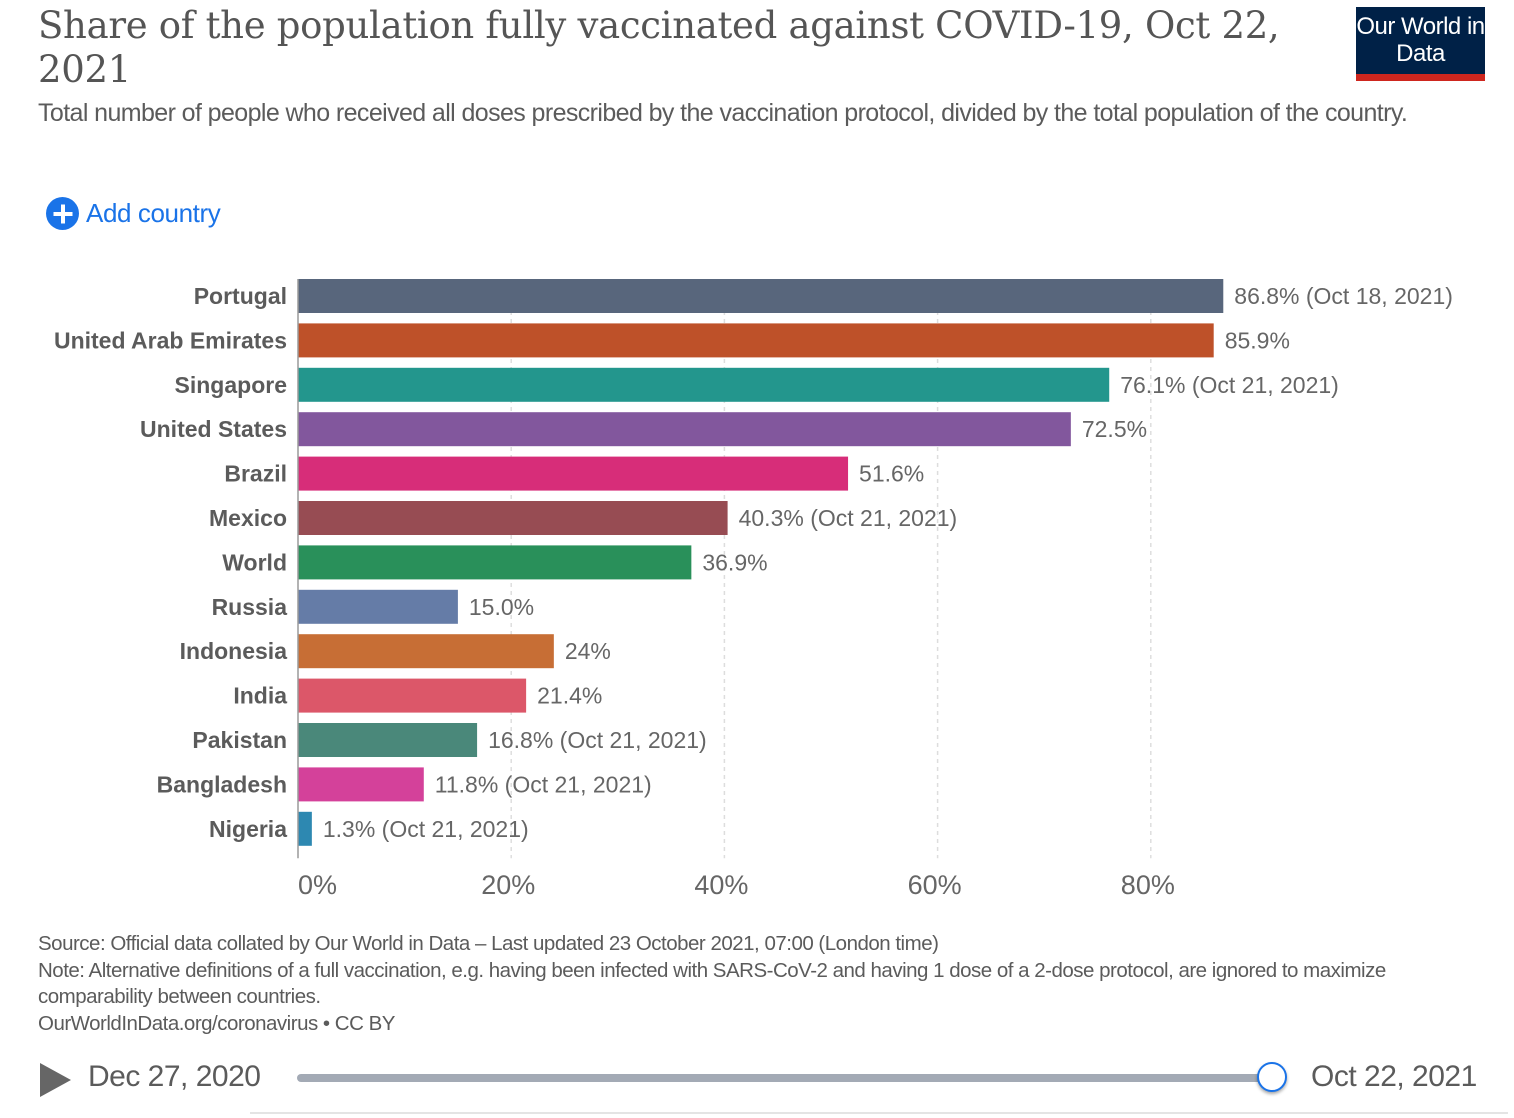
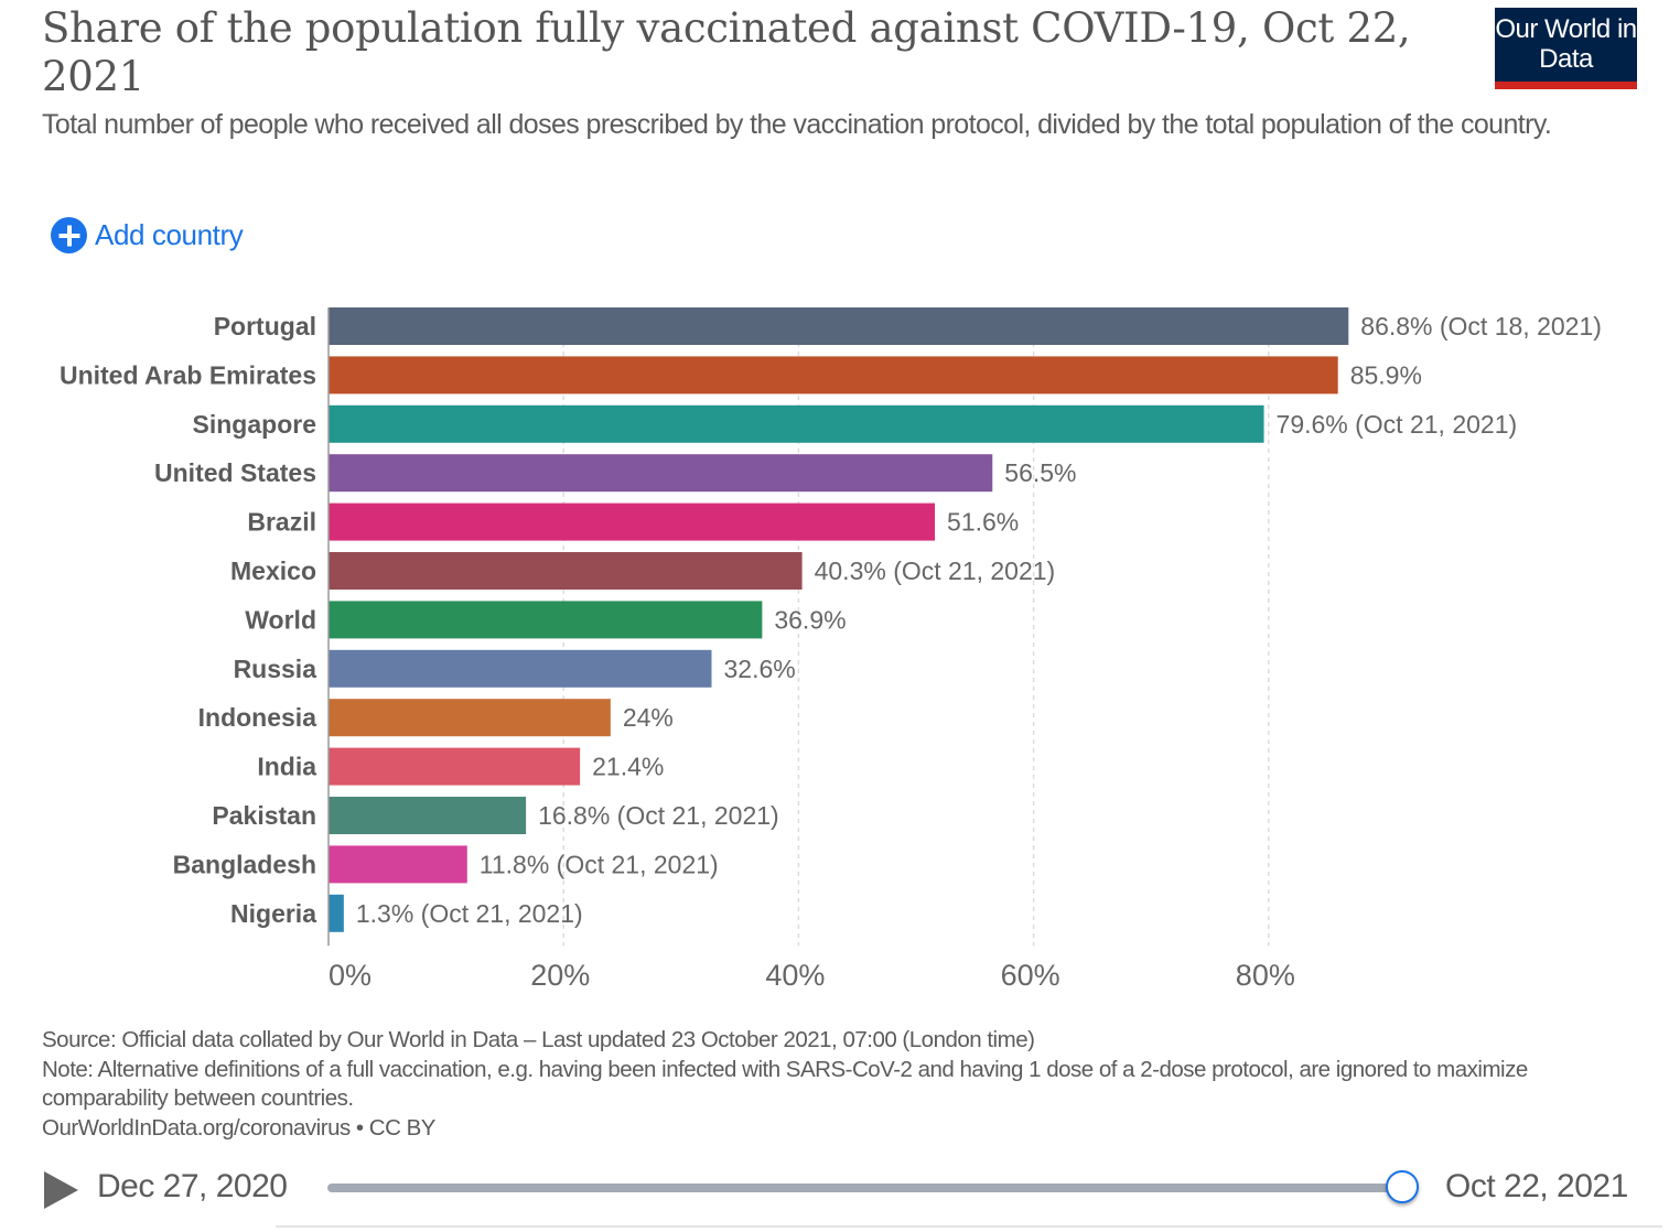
Singapore: 76.1% -> 79.6%
United States: 72.5% -> 56.5%
Russia: 15.0% -> 32.6%
